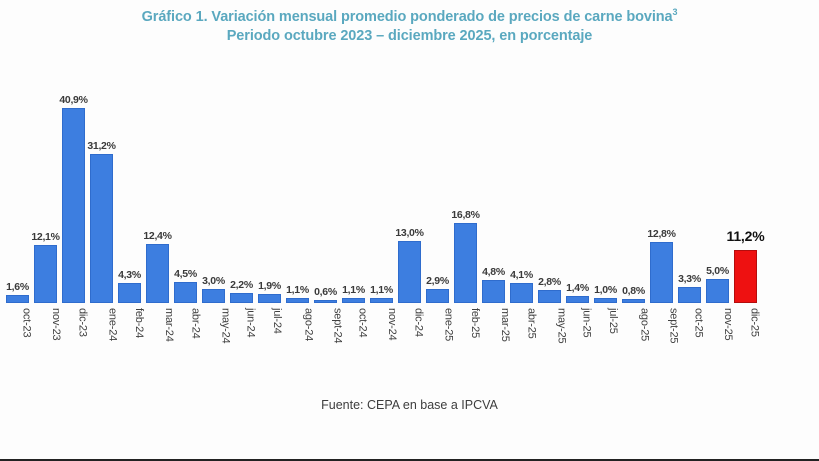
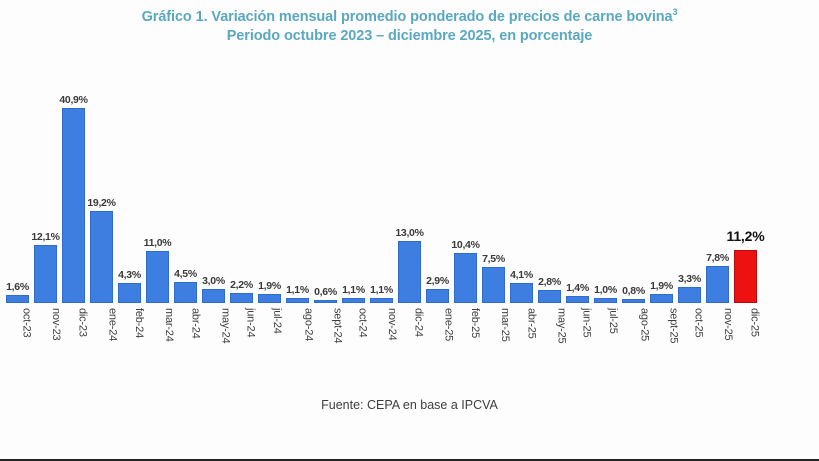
ene-24: 31,2% -> 19,2%
mar-24: 12,4% -> 11,0%
feb-25: 16,8% -> 10,4%
mar-25: 4,8% -> 7,5%
sept-25: 12,8% -> 1,9%
nov-25: 5,0% -> 7,8%
